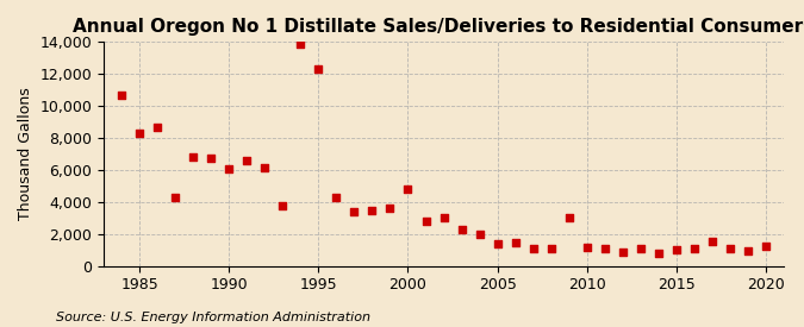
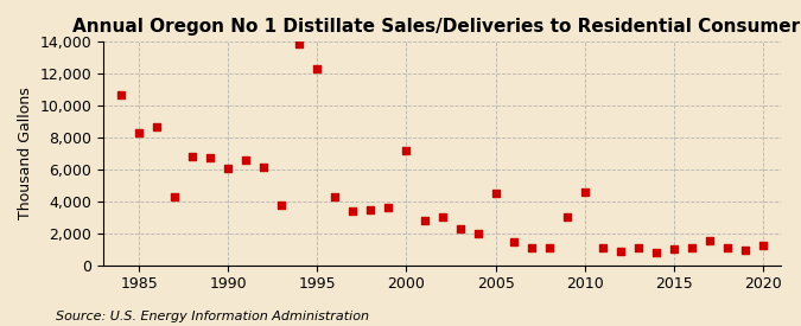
2000: 4,800 -> 7,200
2005: 1,400 -> 4,500
2010: 1,200 -> 4,600
